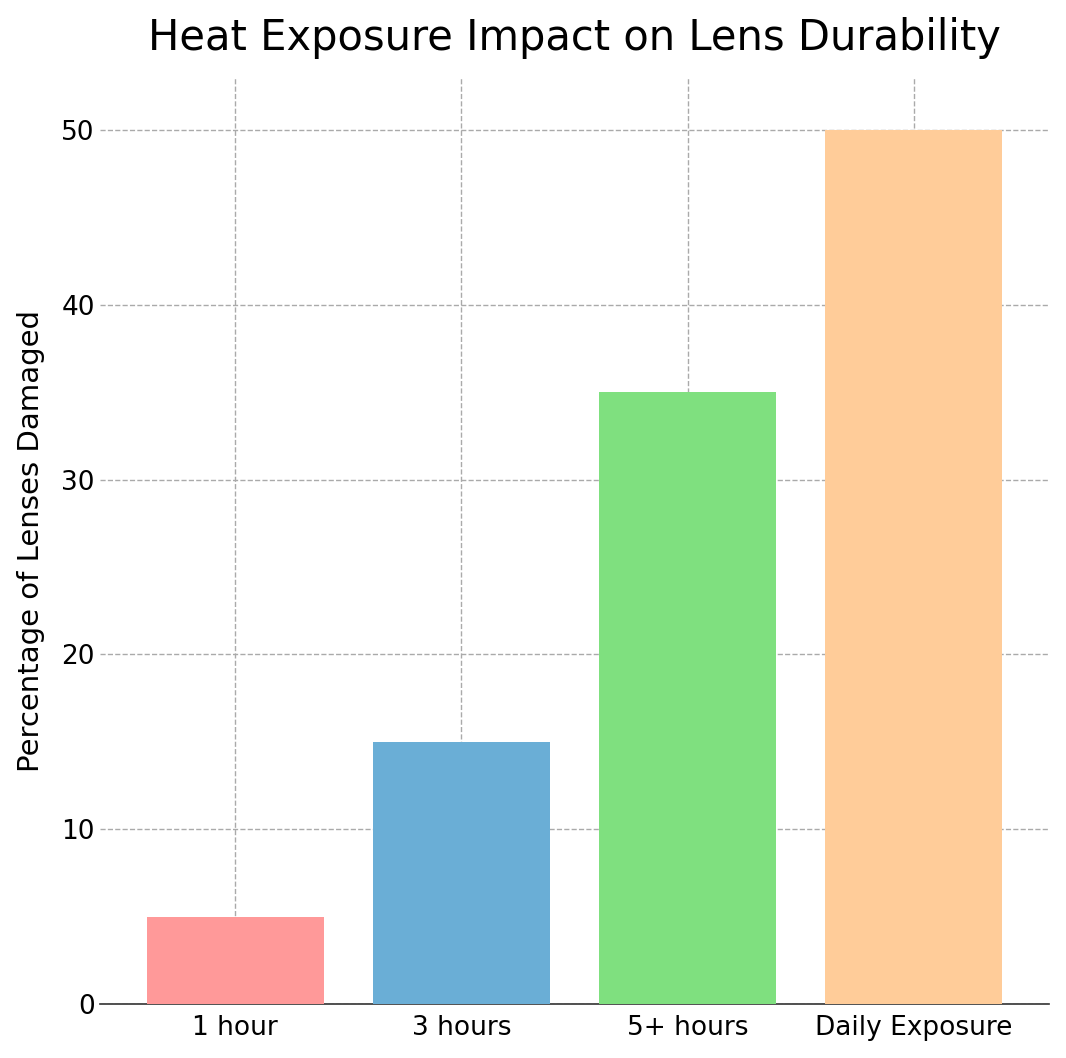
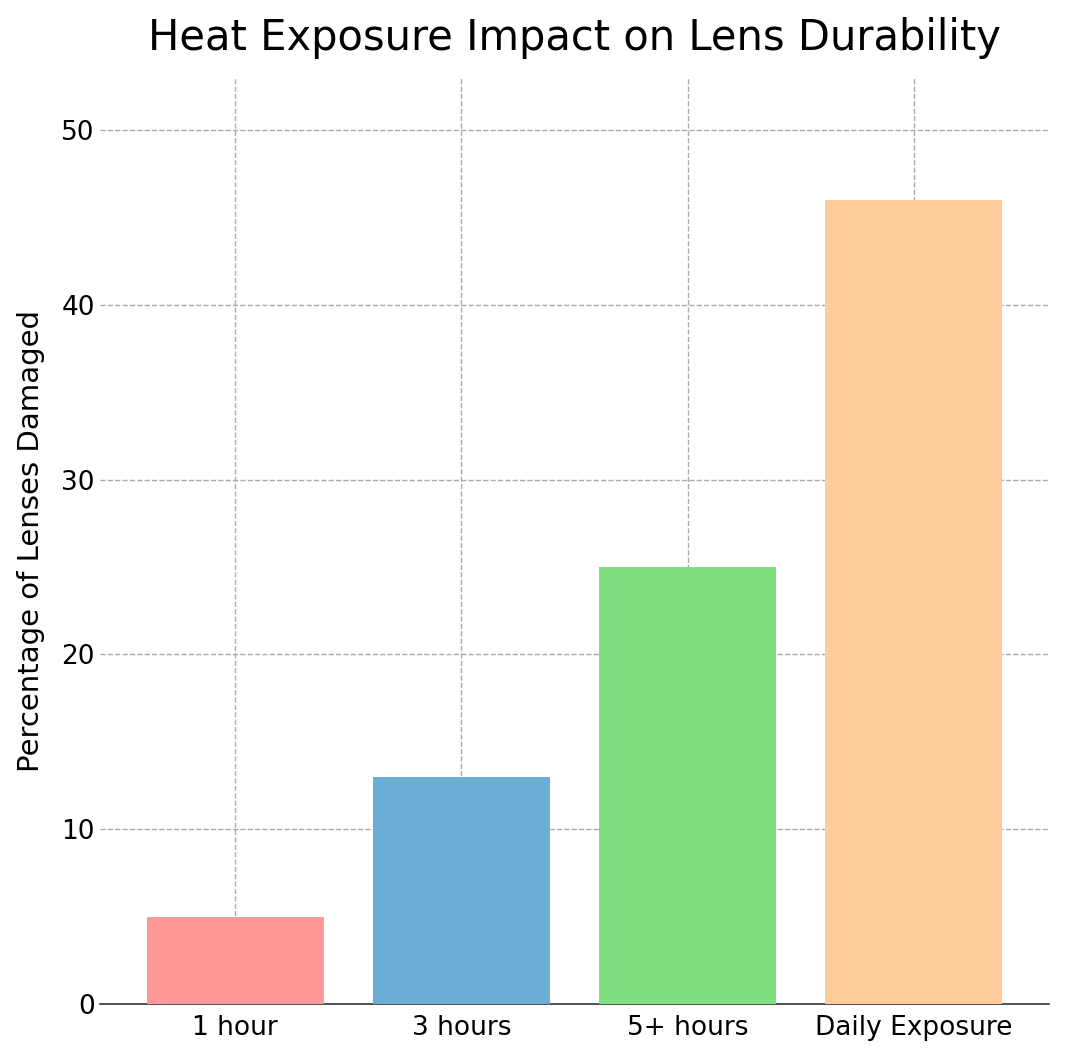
3 hours: 15 -> 13
5+ hours: 35 -> 25
Daily Exposure: 50 -> 46
